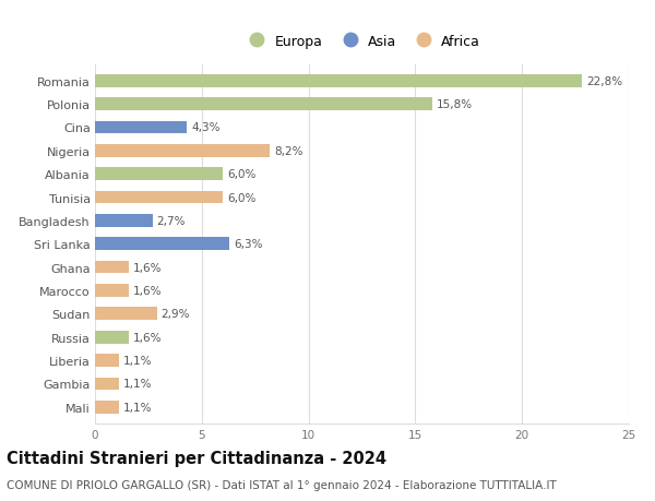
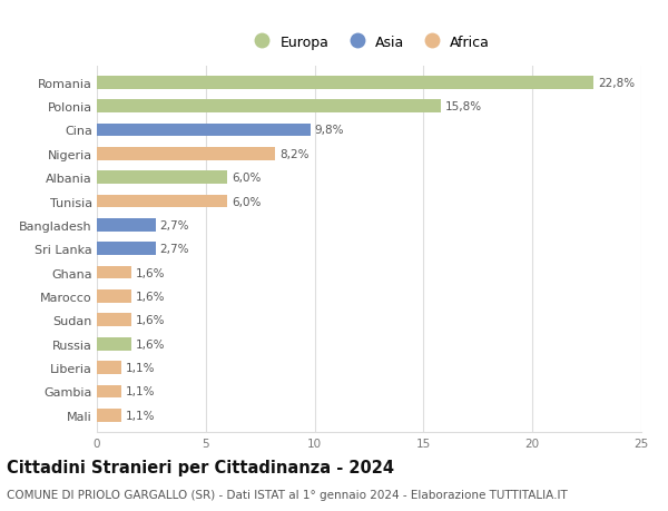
Cina: 4,3% -> 9,8%
Sri Lanka: 6,3% -> 2,7%
Sudan: 2,9% -> 1,6%
